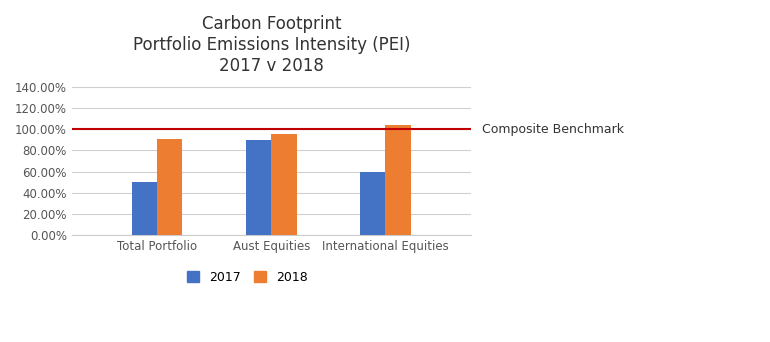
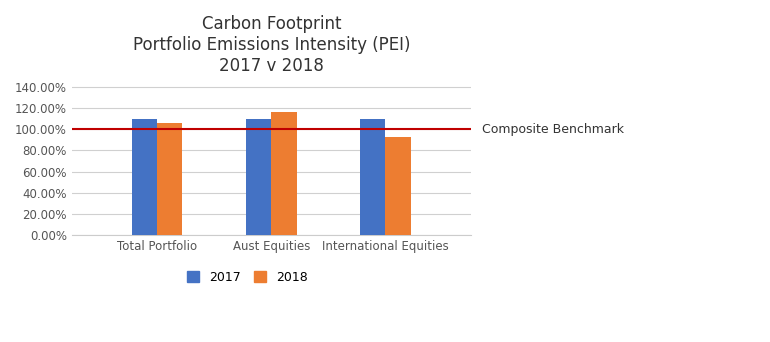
2017/Total Portfolio: 50% -> 110%
2018/Total Portfolio: 91% -> 106%
2017/Aust Equities: 90% -> 110%
2018/Aust Equities: 96% -> 116%
2017/International Equities: 60% -> 110%
2018/International Equities: 104% -> 93%
